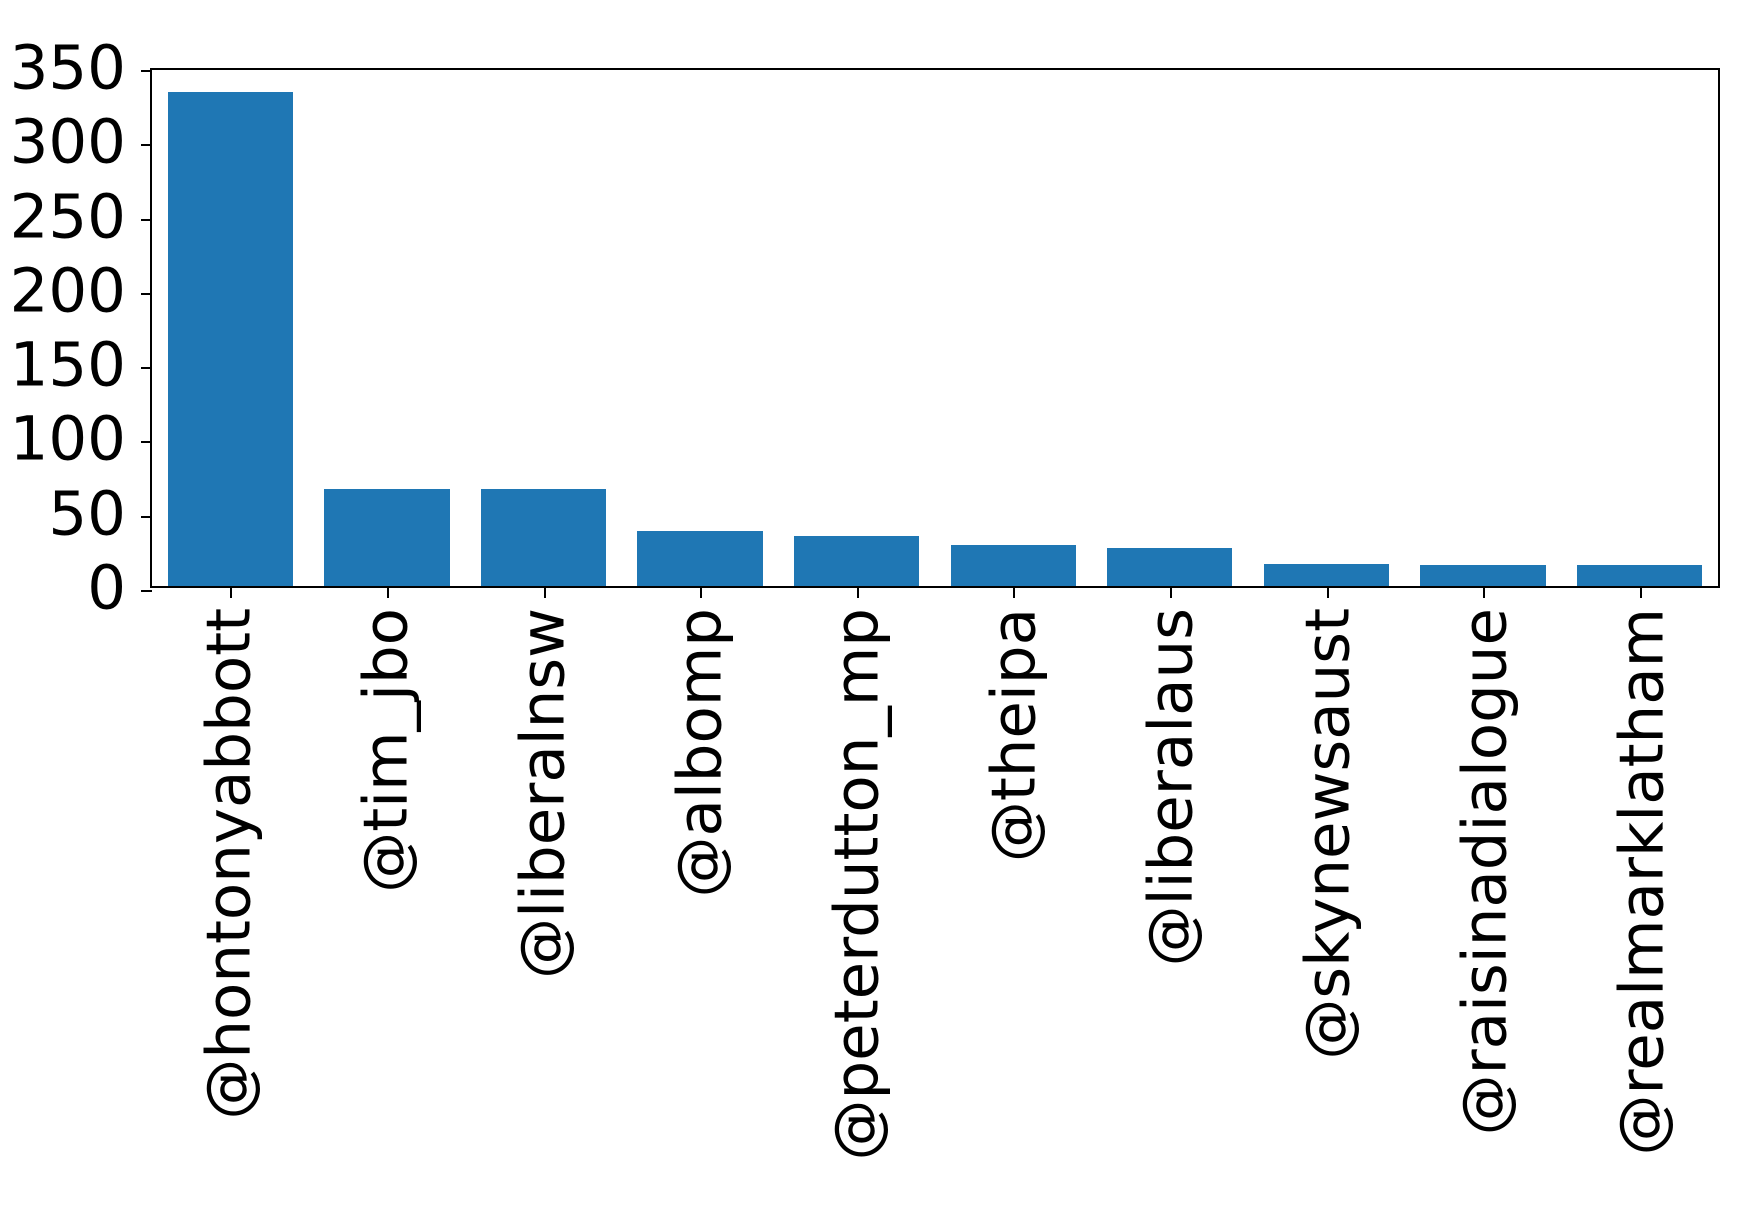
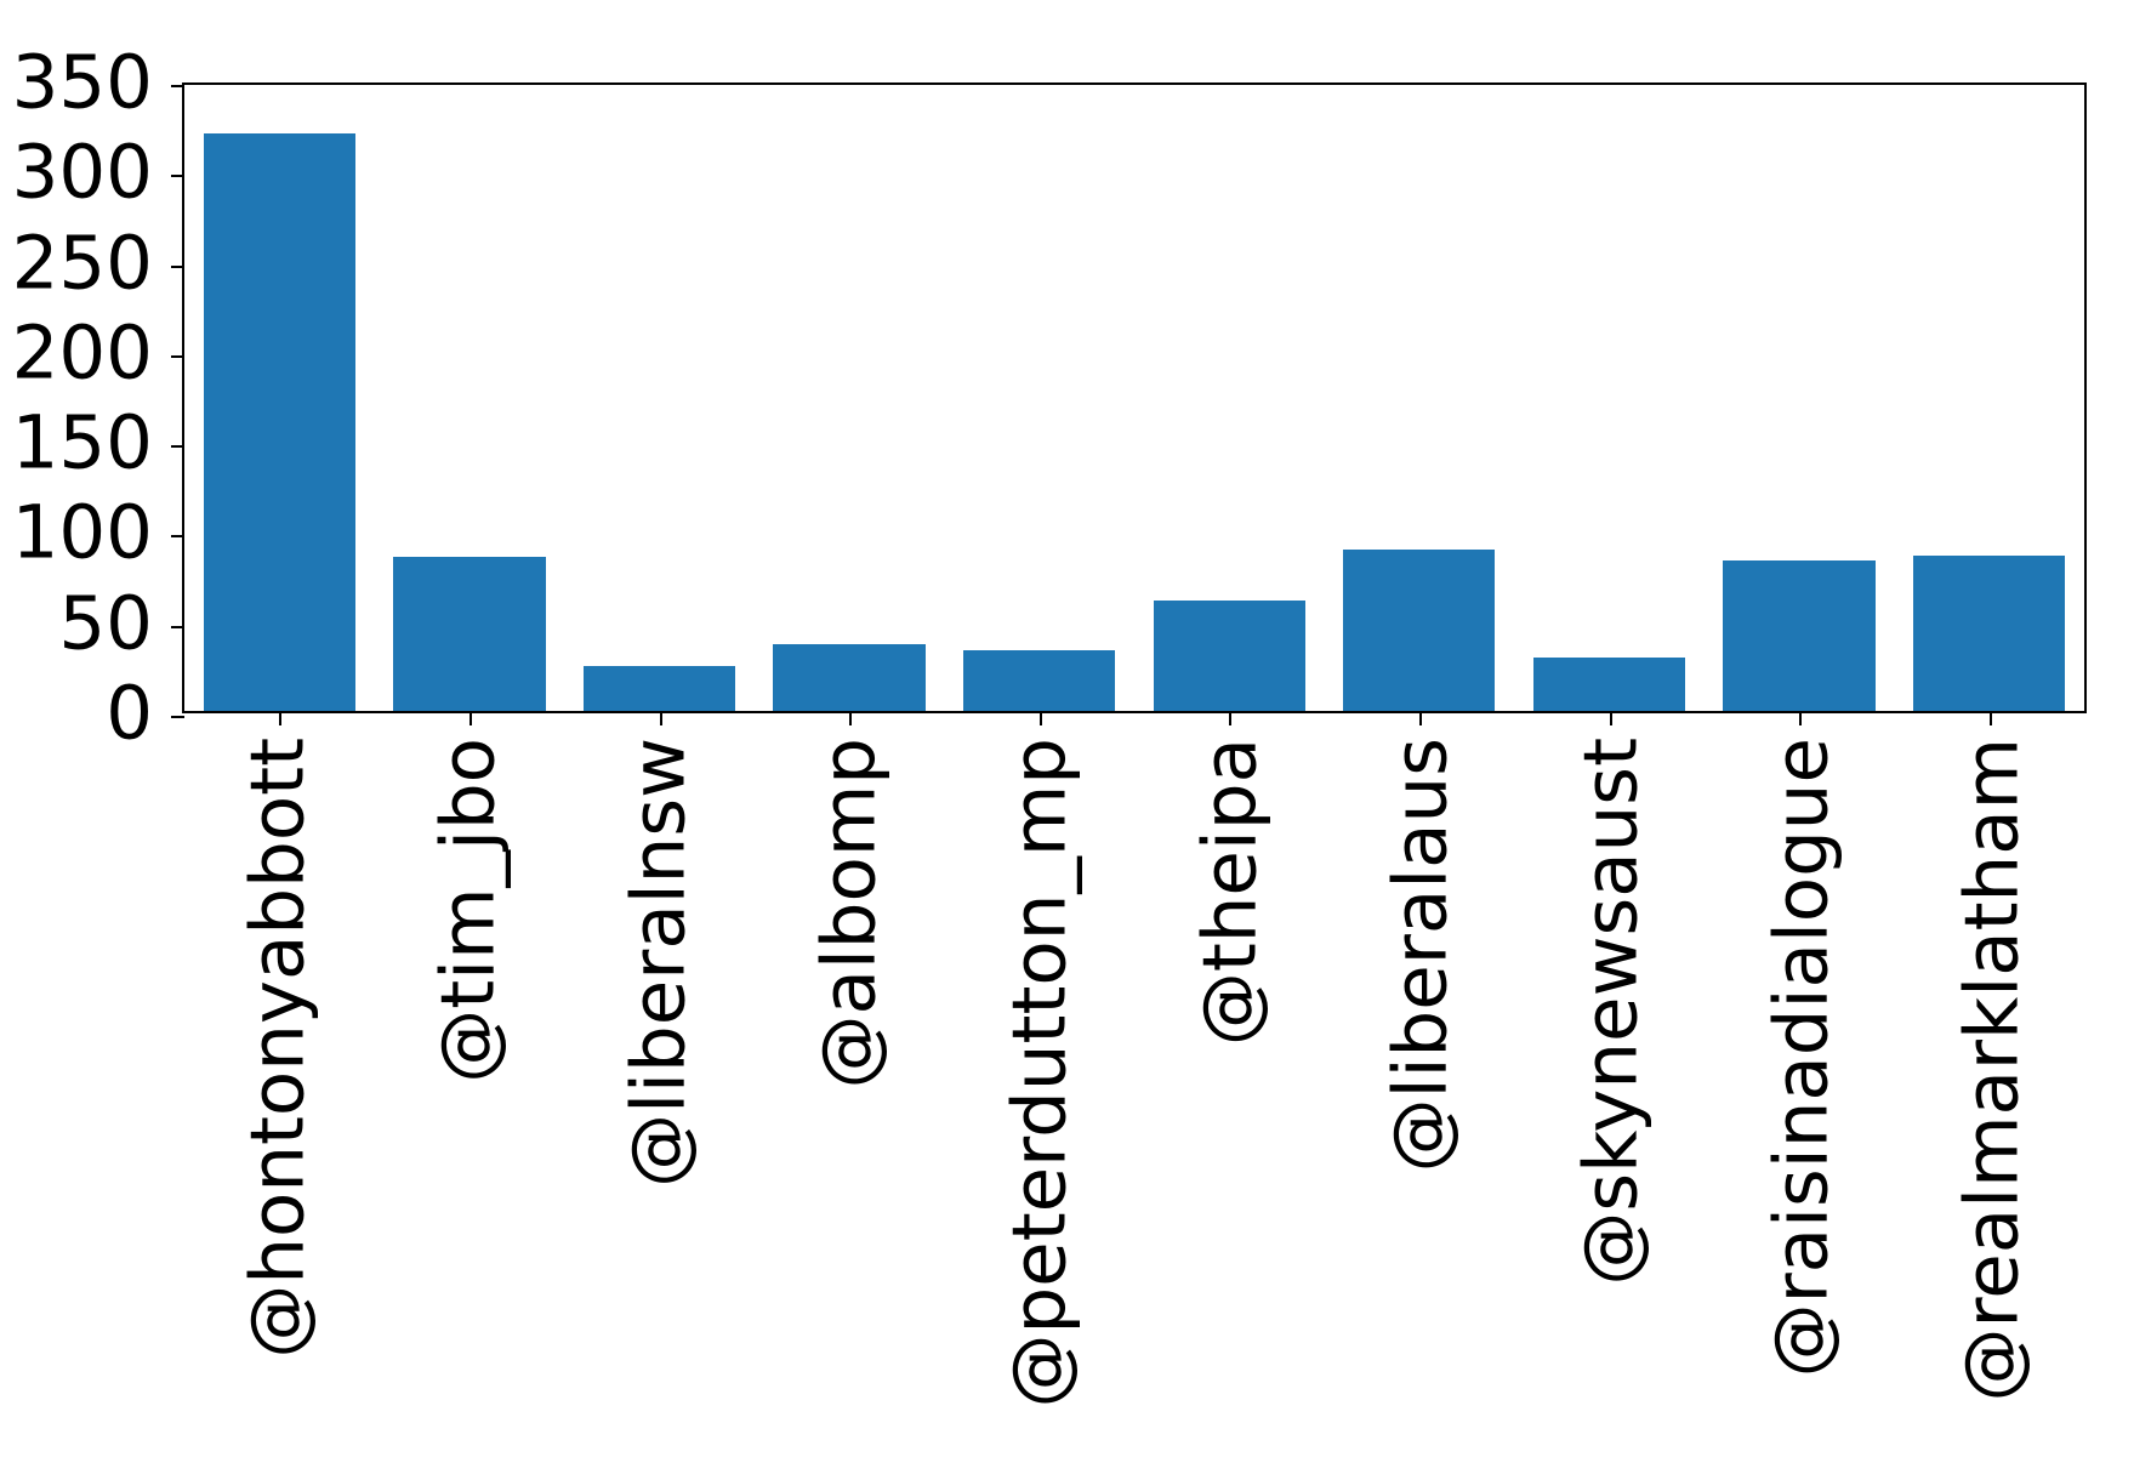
@hontonyabbott: 335 -> 323
@tim_jbo: 66 -> 86
@liberalnsw: 66 -> 25
@theipa: 28 -> 62
@liberalaus: 26 -> 90
@skynewsaust: 15 -> 30
@raisinadialogue: 14 -> 84
@realmarklatham: 14 -> 87
